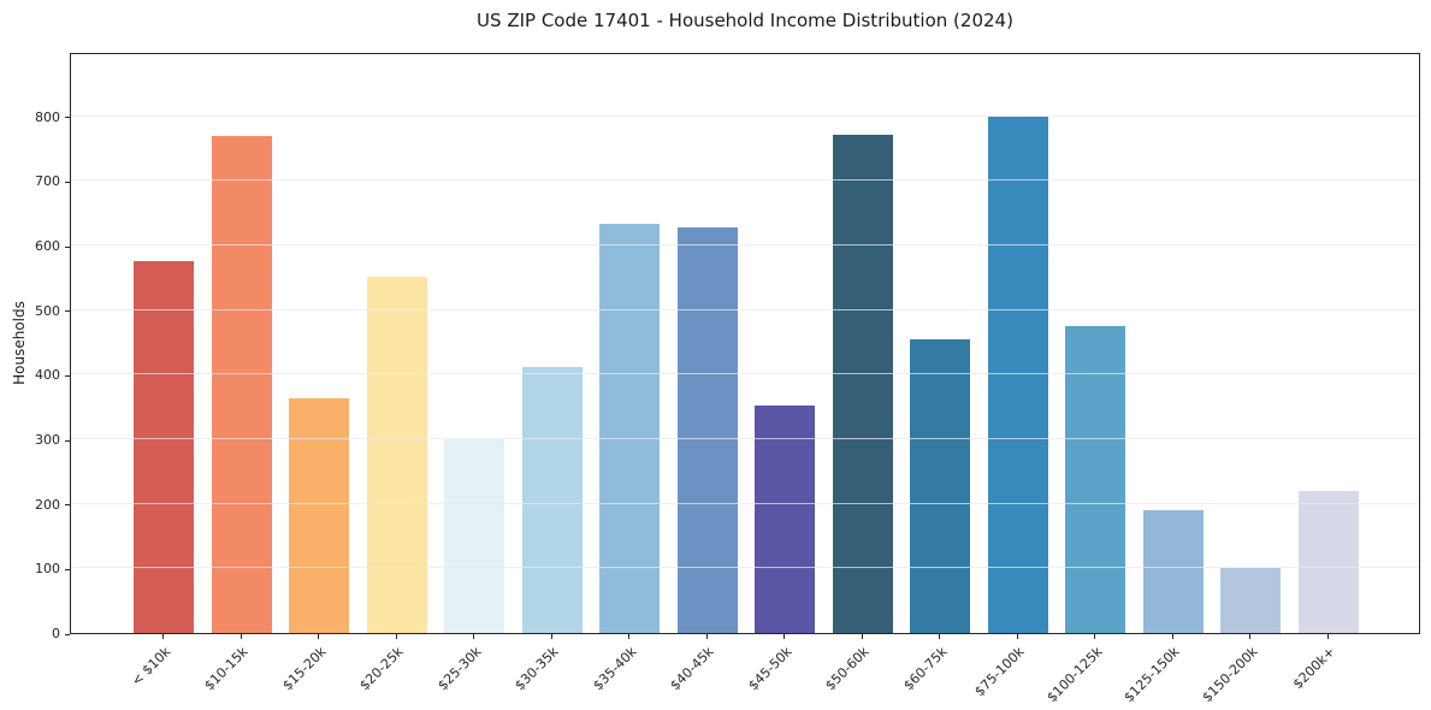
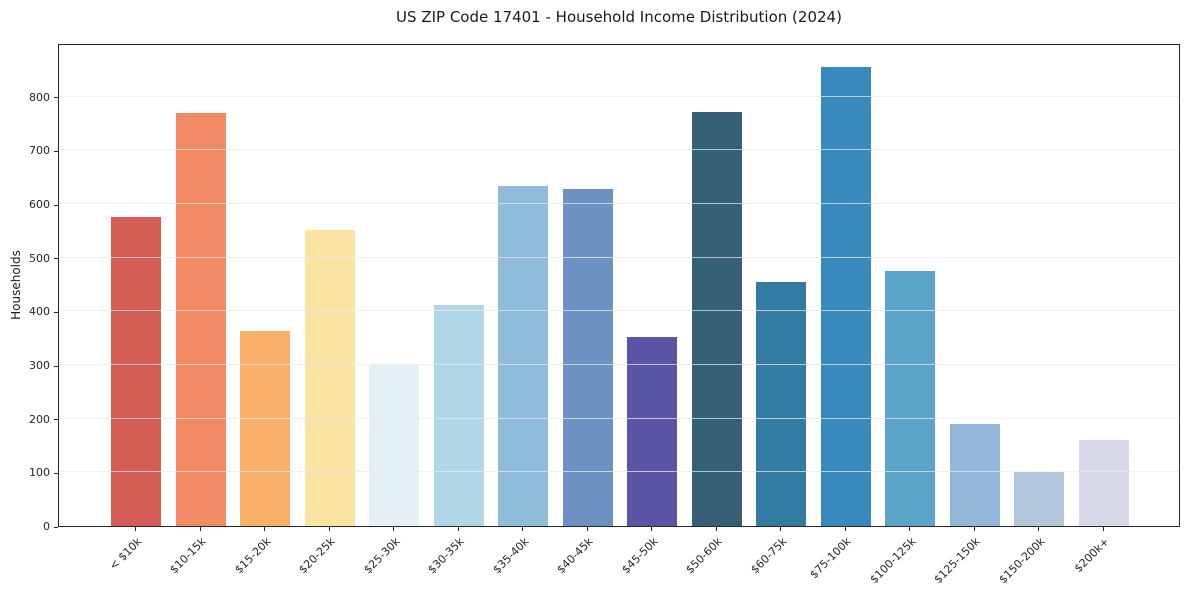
$75-100k: 800 -> 860
$200k+: 220 -> 160
